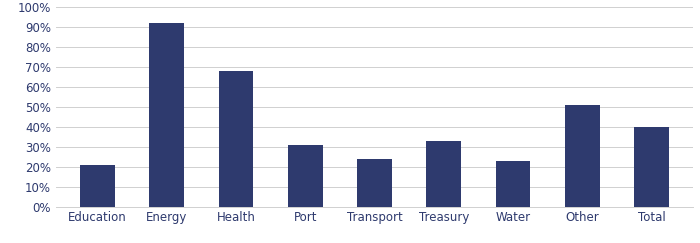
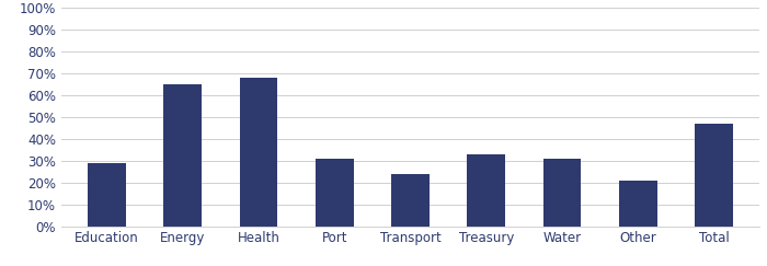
Education: 21% -> 29%
Energy: 92% -> 65%
Water: 23% -> 31%
Other: 51% -> 21%
Total: 40% -> 47%
